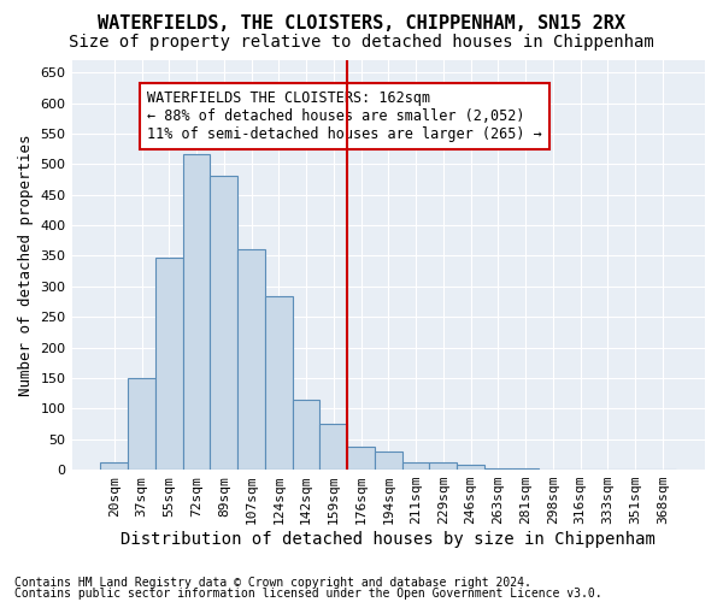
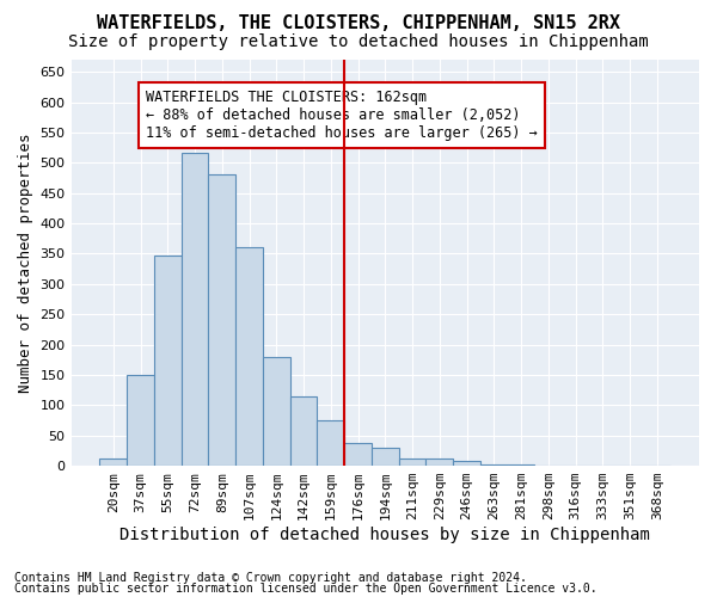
124sqm: 284 -> 180
